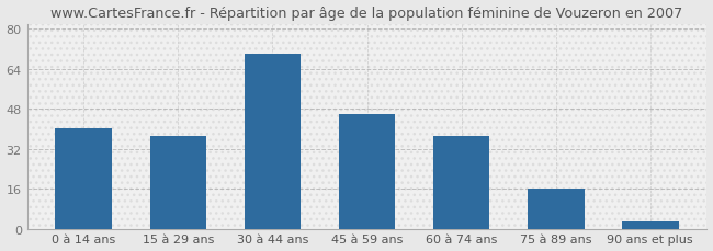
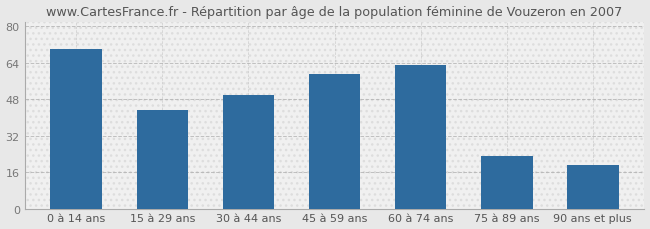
0 à 14 ans: 40 -> 70
15 à 29 ans: 37 -> 43
30 à 44 ans: 70 -> 50
45 à 59 ans: 46 -> 59
60 à 74 ans: 37 -> 63
75 à 89 ans: 16 -> 23
90 ans et plus: 3 -> 19
